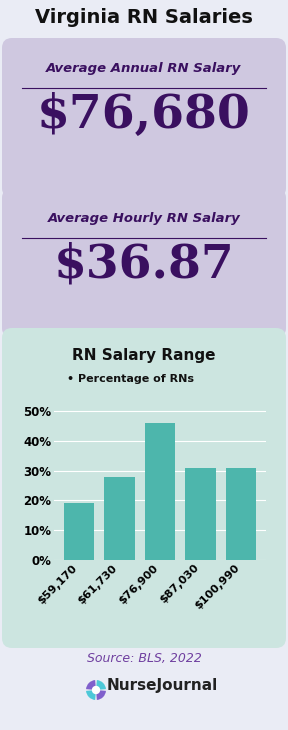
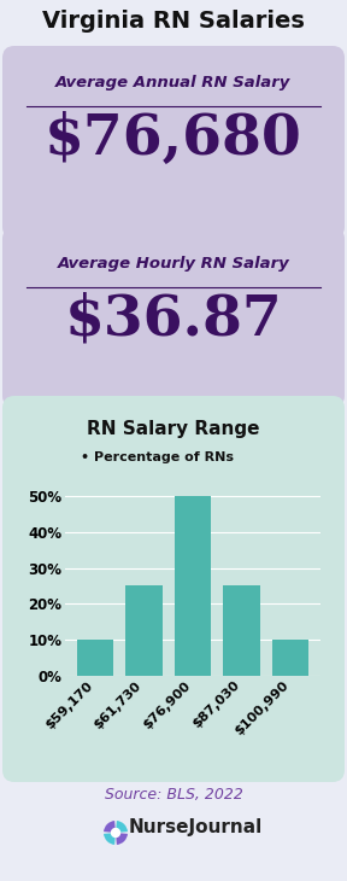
$59,170: 19% -> 10%
$61,730: 28% -> 25%
$76,900: 46% -> 50%
$87,030: 31% -> 25%
$100,990: 31% -> 10%
